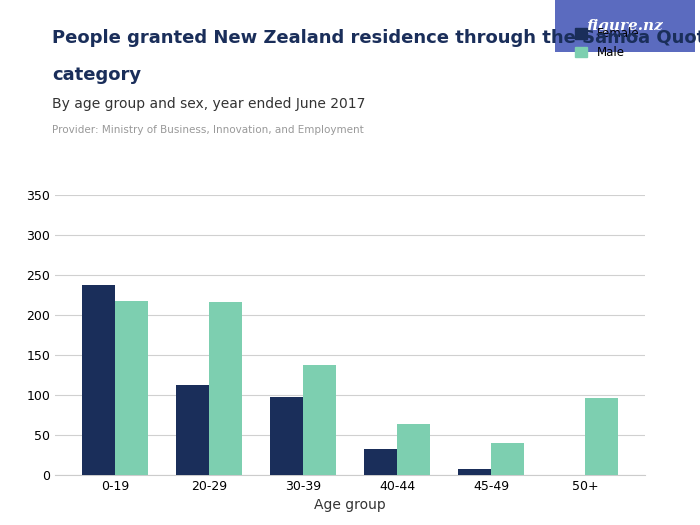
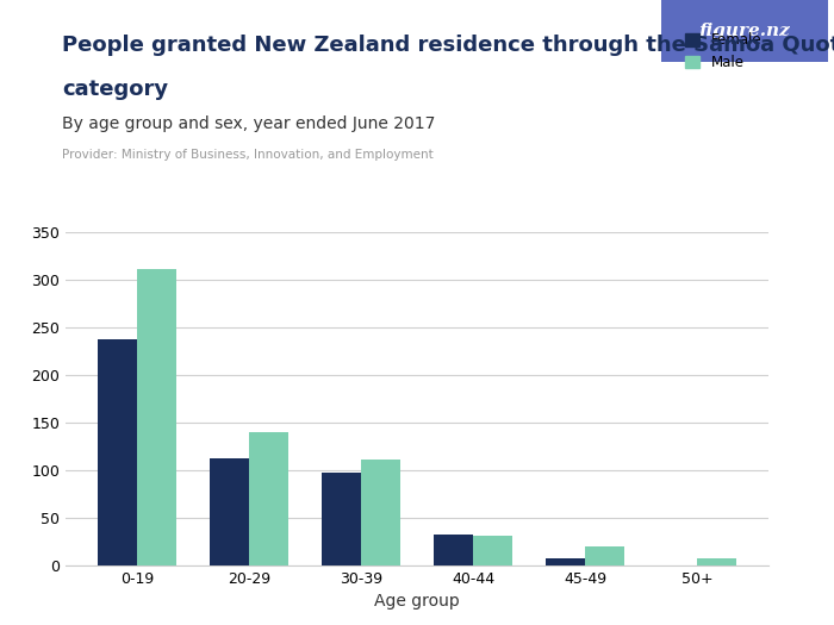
Male/0-19: 218 -> 311
Male/20-29: 216 -> 140
Male/30-39: 138 -> 111
Male/40-44: 64 -> 31
Male/45-49: 40 -> 20
Male/50+: 96 -> 8
